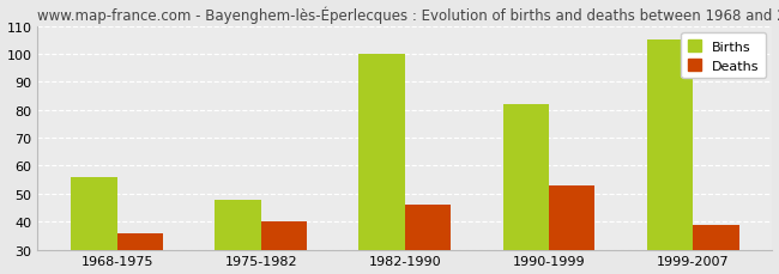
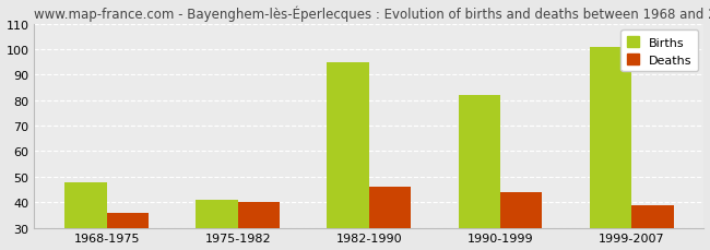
Births/1968-1975: 56 -> 48
Births/1975-1982: 48 -> 41
Births/1982-1990: 100 -> 95
Deaths/1990-1999: 53 -> 44
Births/1999-2007: 105 -> 101
